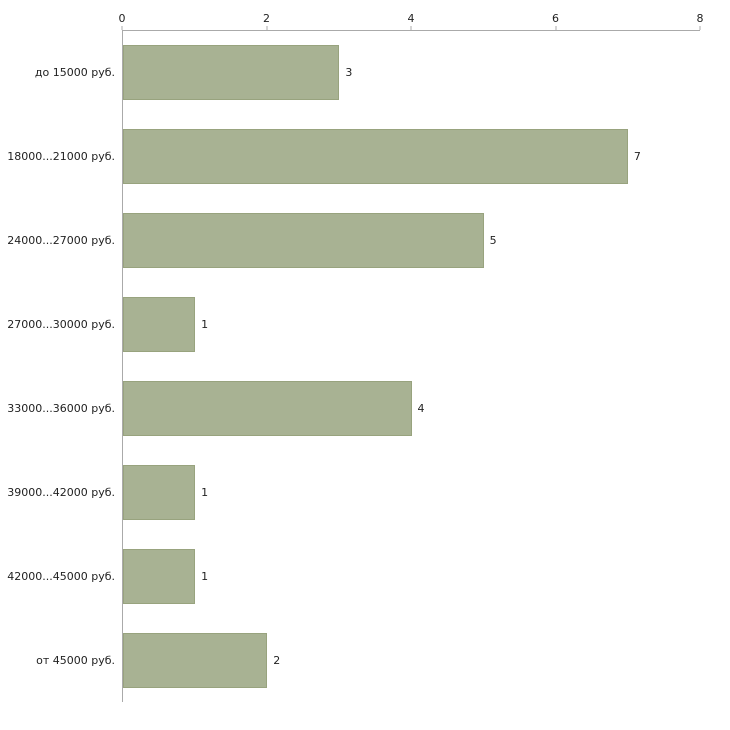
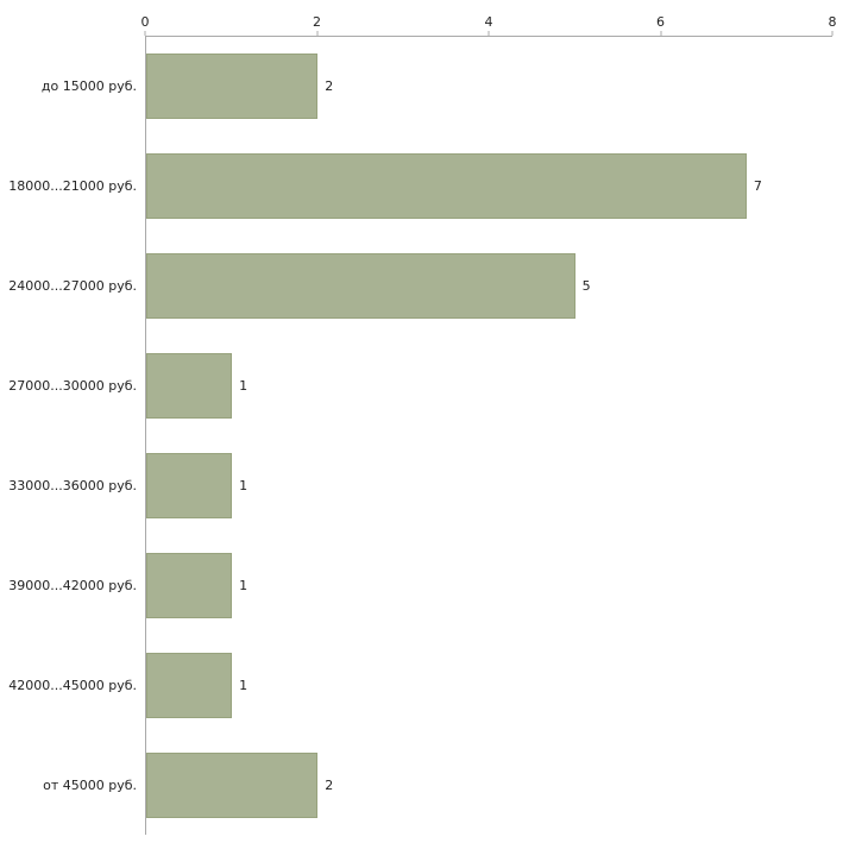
до 15000 руб.: 3 -> 2
33000...36000 руб.: 4 -> 1
